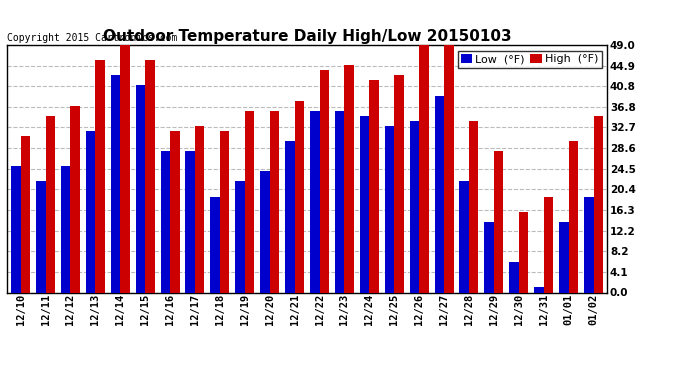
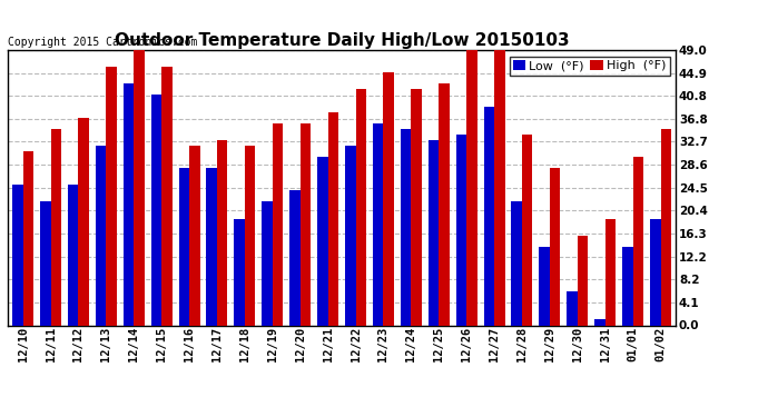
Low (°F)/12/22: 36 -> 32
High (°F)/12/22: 44 -> 42
